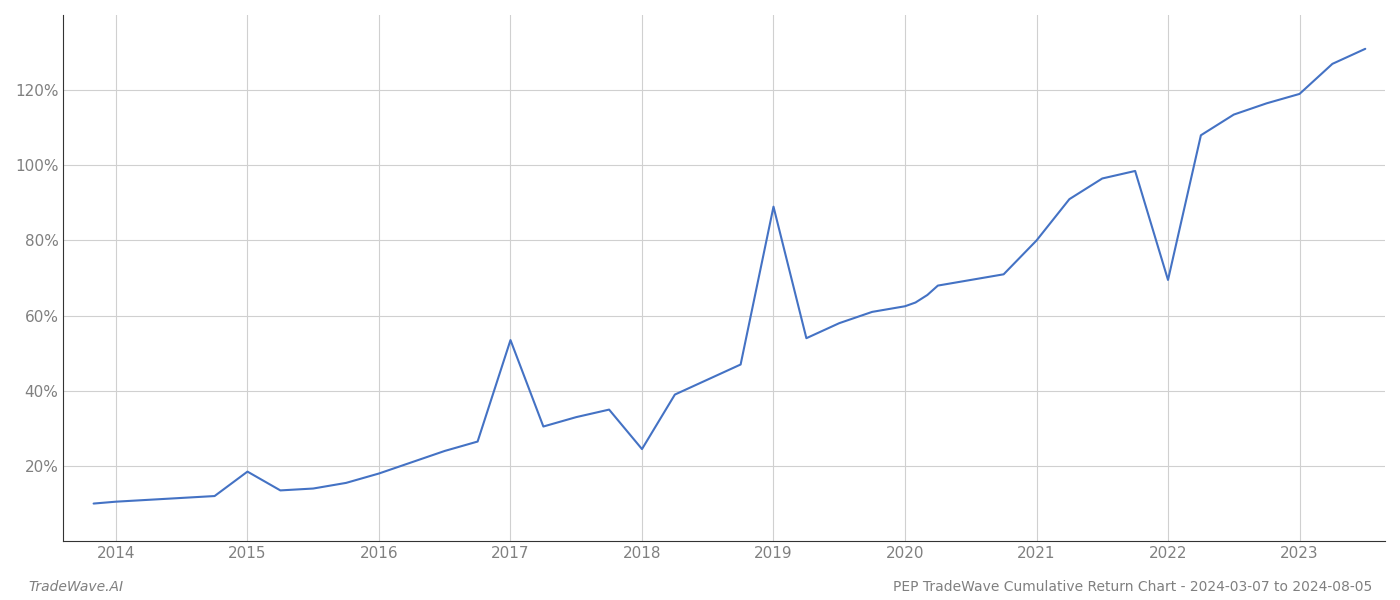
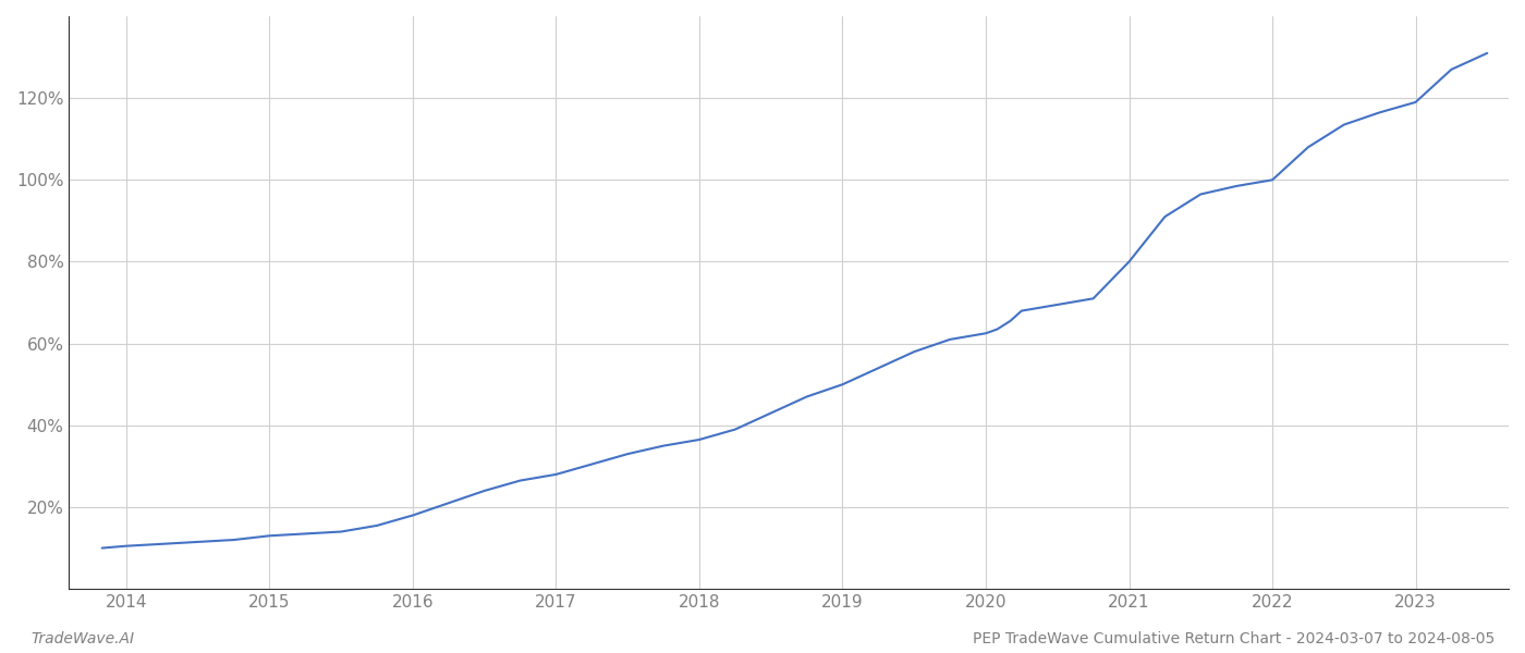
2015: 18.5% -> 13.0%
2017: 53.5% -> 28.0%
2018: 24.5% -> 36.5%
2019: 89.0% -> 50.0%
2022: 69.5% -> 100.0%
